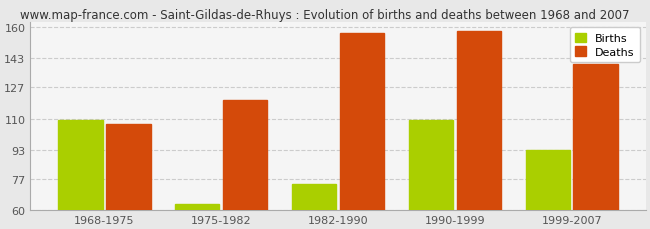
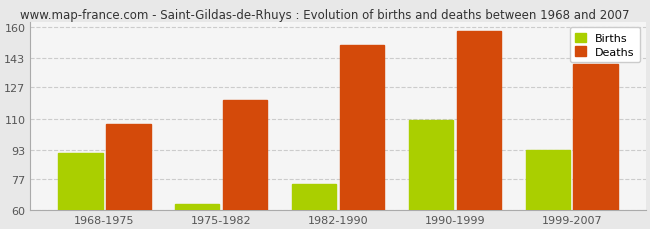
Births/1968-1975: 109 -> 91
Deaths/1982-1990: 157 -> 150
